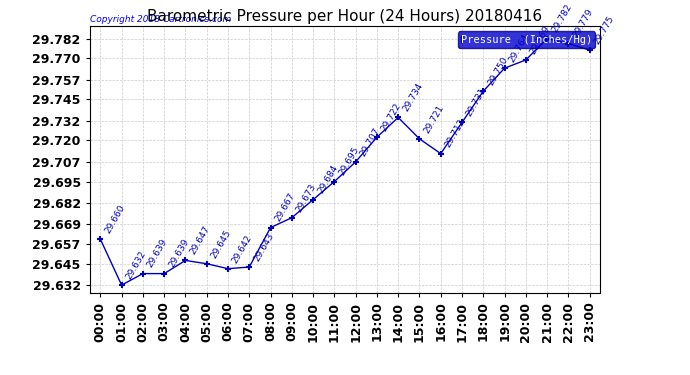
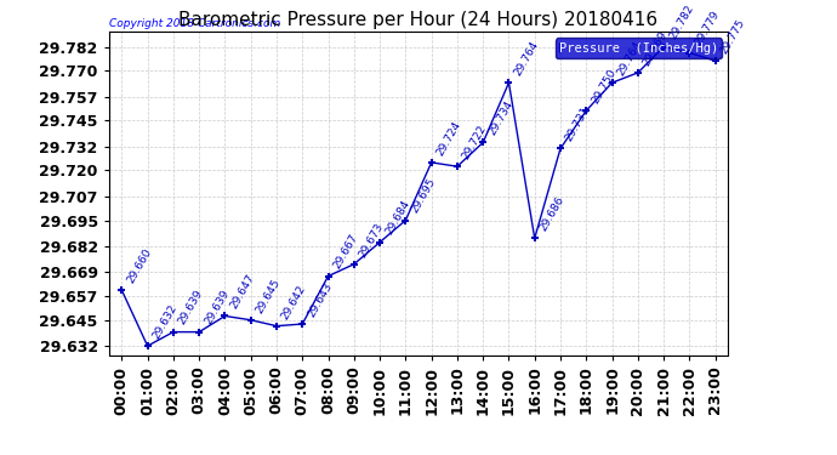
12:00: 29.707 -> 29.724
15:00: 29.721 -> 29.764
16:00: 29.712 -> 29.686
